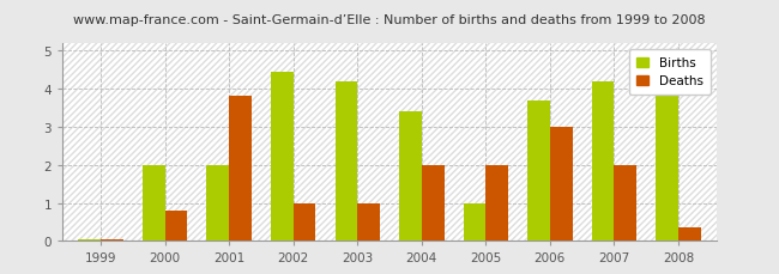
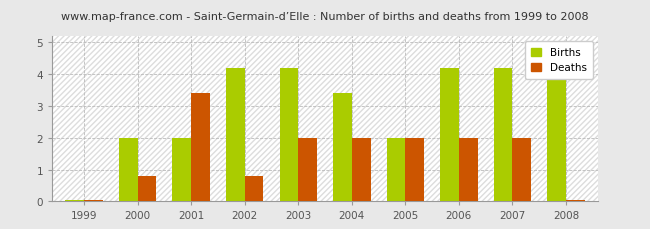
Deaths/2001: 3.80 -> 3.40
Births/2002: 4.45 -> 4.20
Deaths/2002: 1.00 -> 0.80
Deaths/2003: 1.00 -> 2.00
Births/2005: 1.00 -> 2.00
Births/2006: 3.70 -> 4.20
Deaths/2006: 3.00 -> 2.00
Deaths/2008: 0.35 -> 0.05
